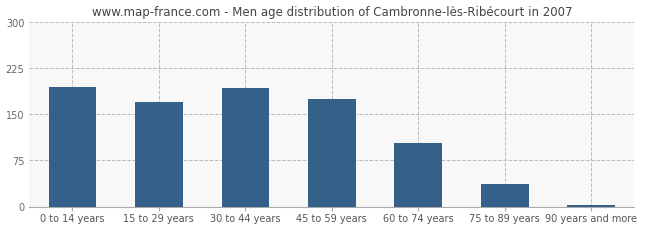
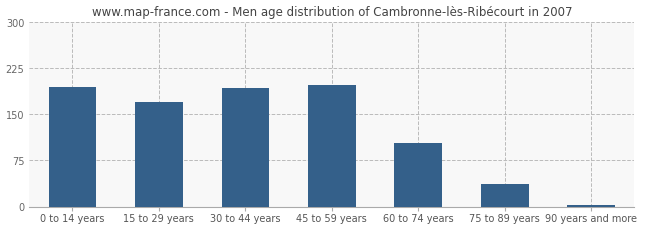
45 to 59 years: 174 -> 197
